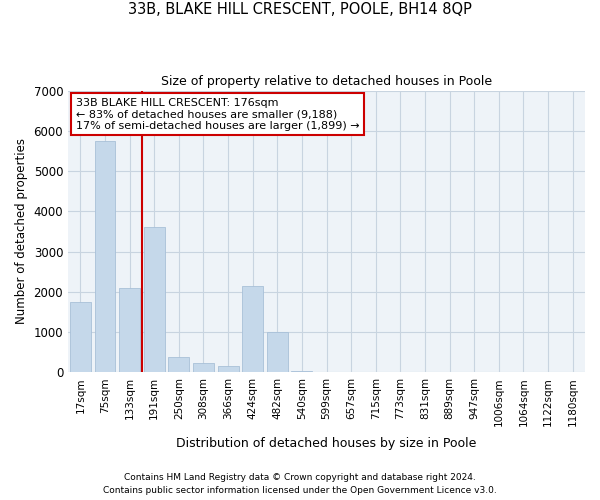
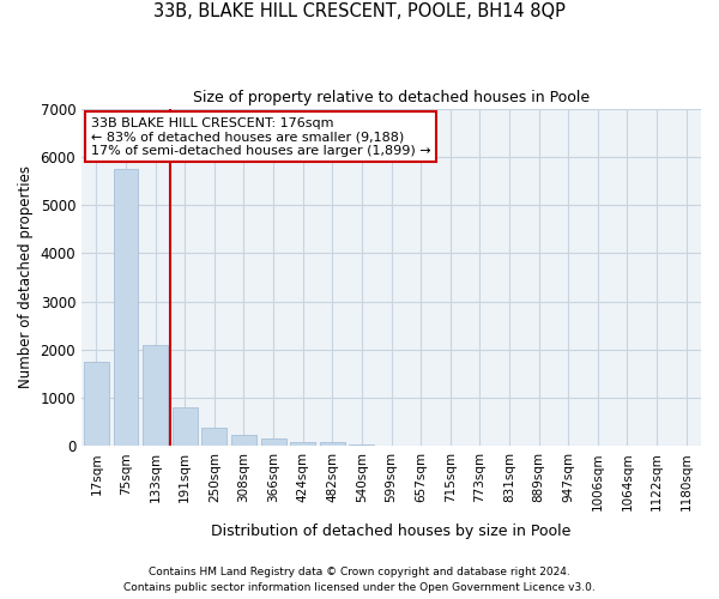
191sqm: 3600 -> 800
424sqm: 2150 -> 90
482sqm: 1000 -> 70
